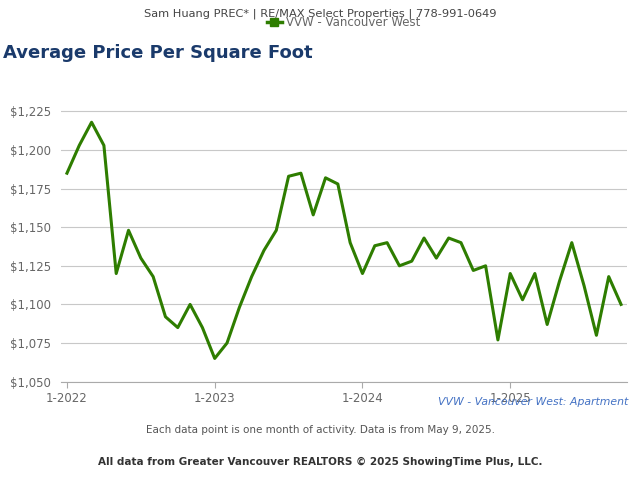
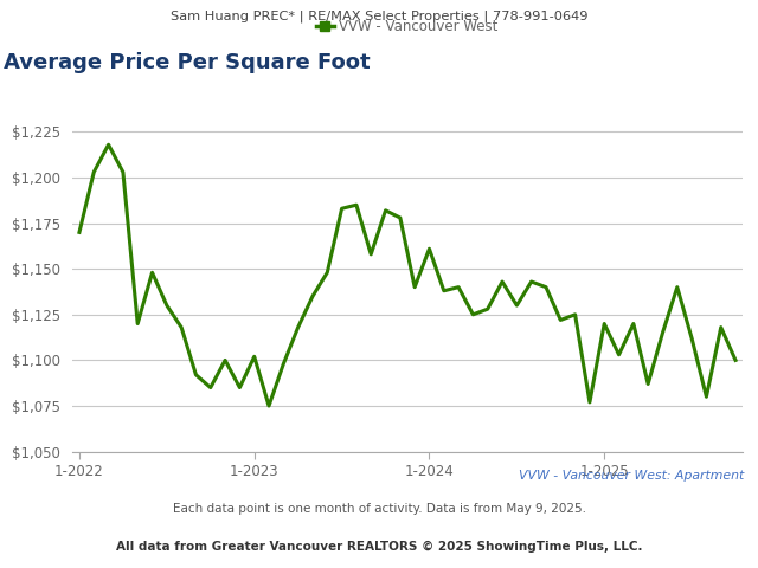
1-2022: $1,185 -> $1,170
1-2023: $1,065 -> $1,102
1-2024: $1,120 -> $1,161
